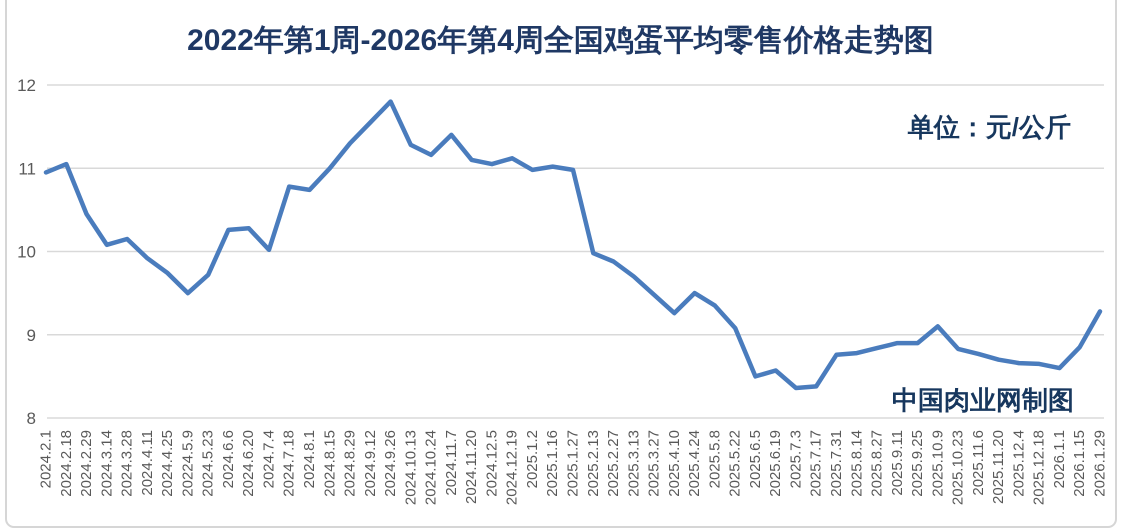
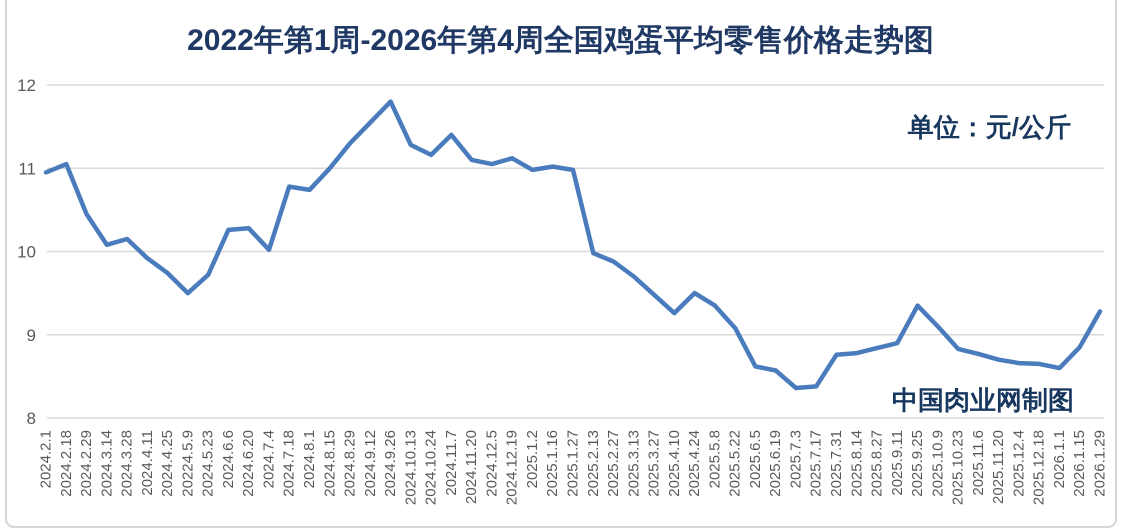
2025.6.5: 8.5 -> 8.6
2025.9.25: 8.9 -> 9.3
